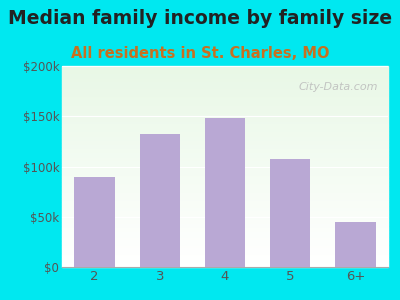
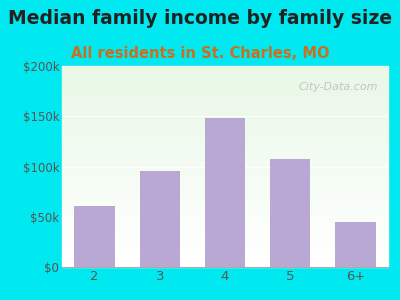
2: $90k -> $61k
3: $132k -> $96k
